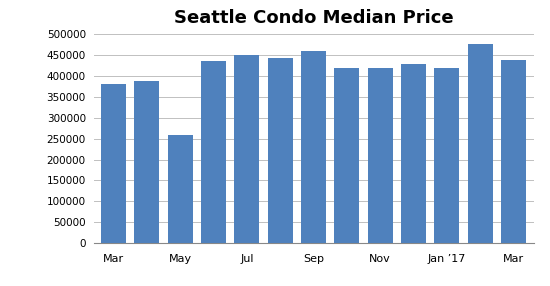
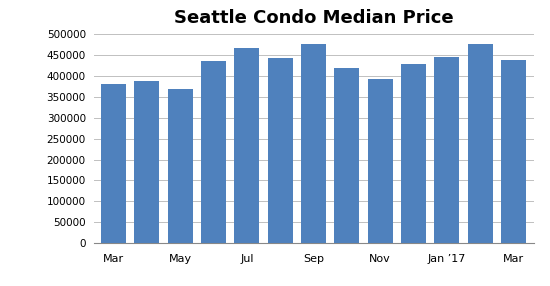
May: 260000 -> 370000
Jul: 450000 -> 468000
Sep: 460000 -> 477000
Nov: 420000 -> 393000
Jan ’17: 420000 -> 445000
